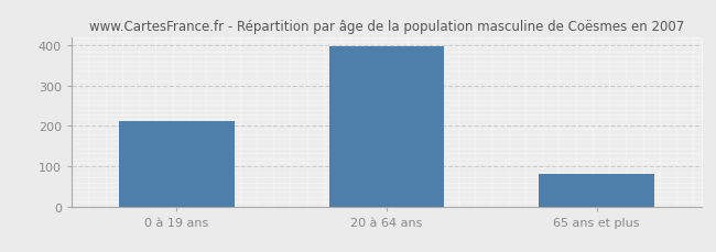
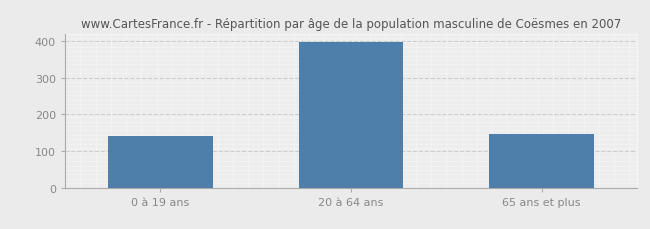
0 à 19 ans: 212 -> 140
65 ans et plus: 80 -> 145
